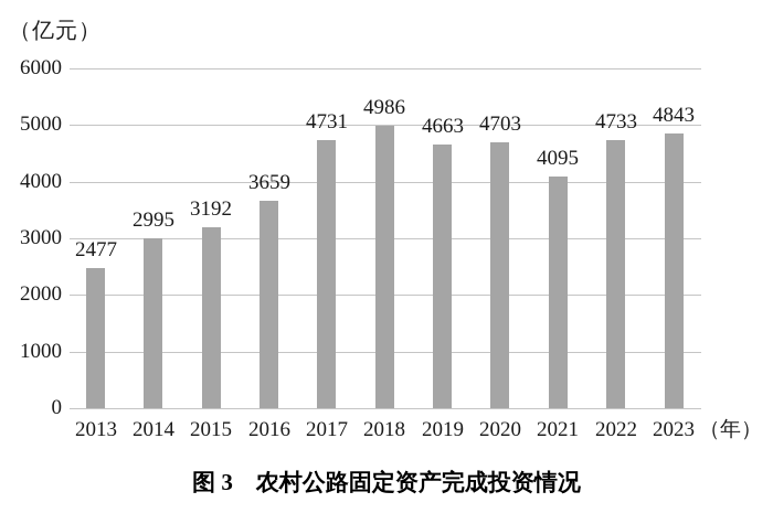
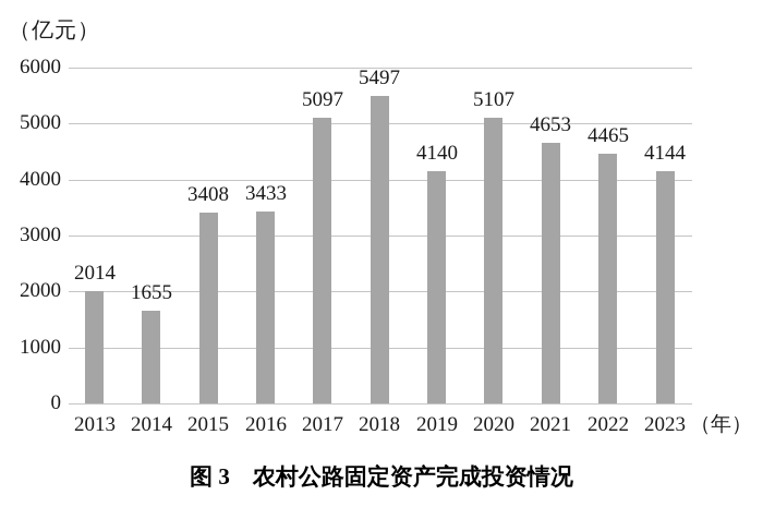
2013: 2477 -> 2014
2014: 2995 -> 1655
2015: 3192 -> 3408
2016: 3659 -> 3433
2017: 4731 -> 5097
2018: 4986 -> 5497
2019: 4663 -> 4140
2020: 4703 -> 5107
2021: 4095 -> 4653
2022: 4733 -> 4465
2023: 4843 -> 4144
